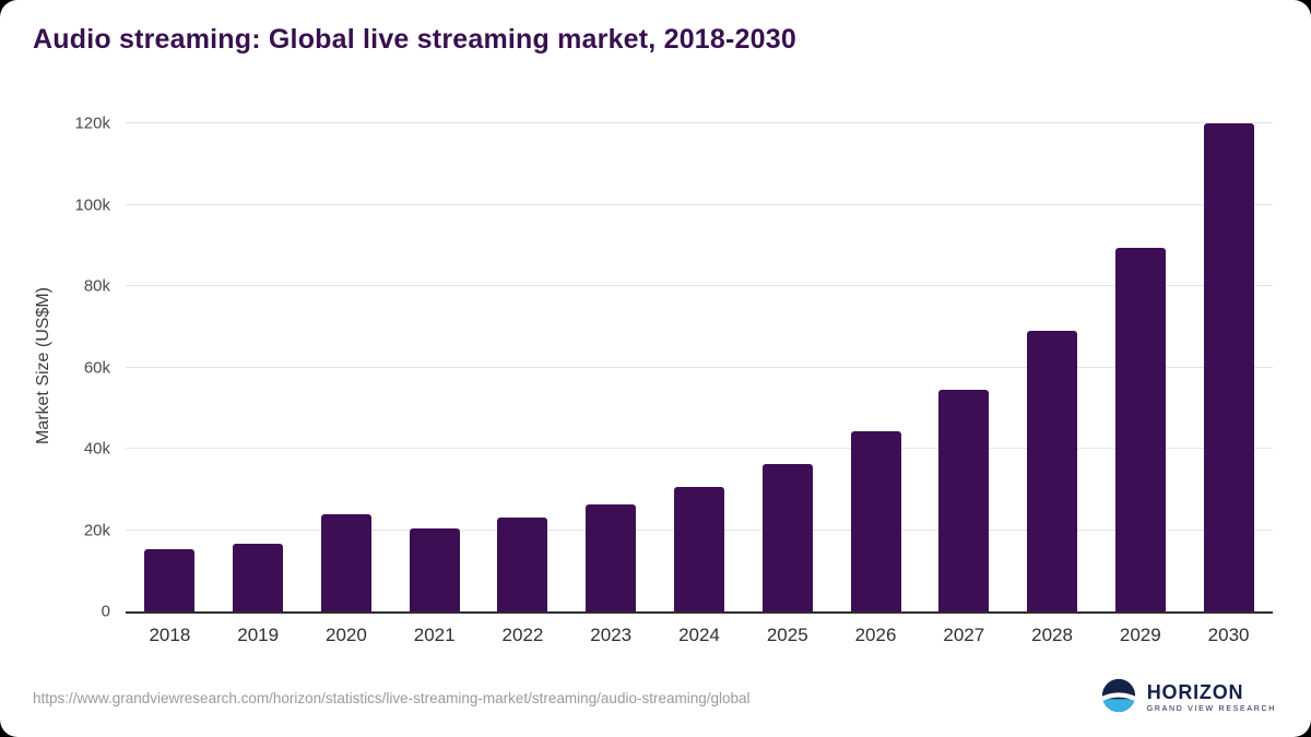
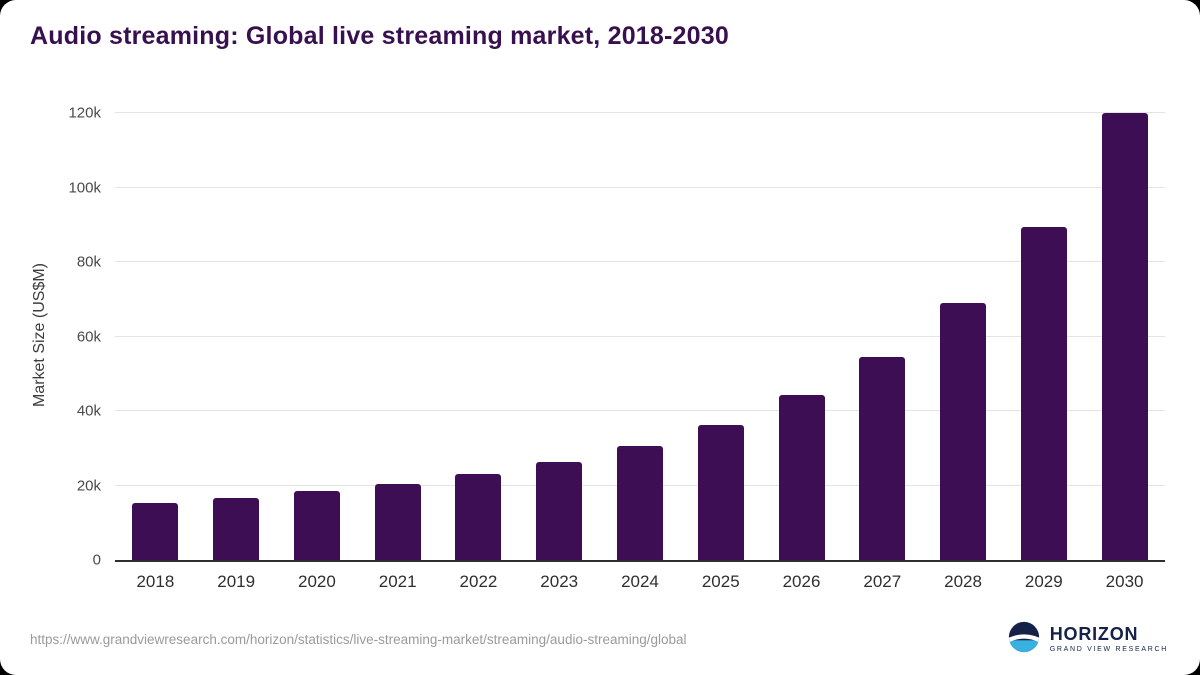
2020: 24k -> 19k
